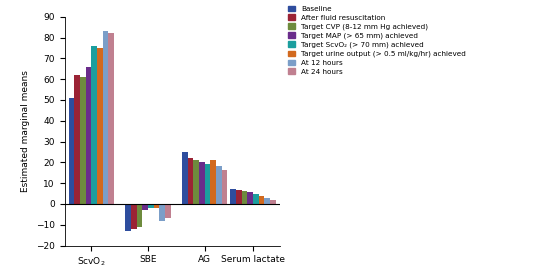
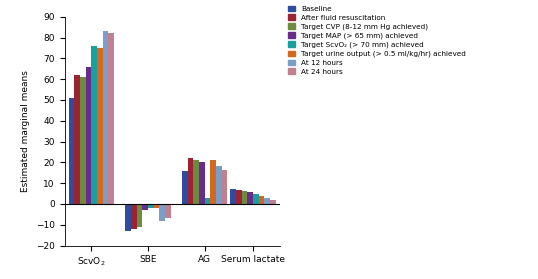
Baseline/AG: 25 -> 16
Target ScvO₂ (> 70 mm) achieved/AG: 19 -> 3
